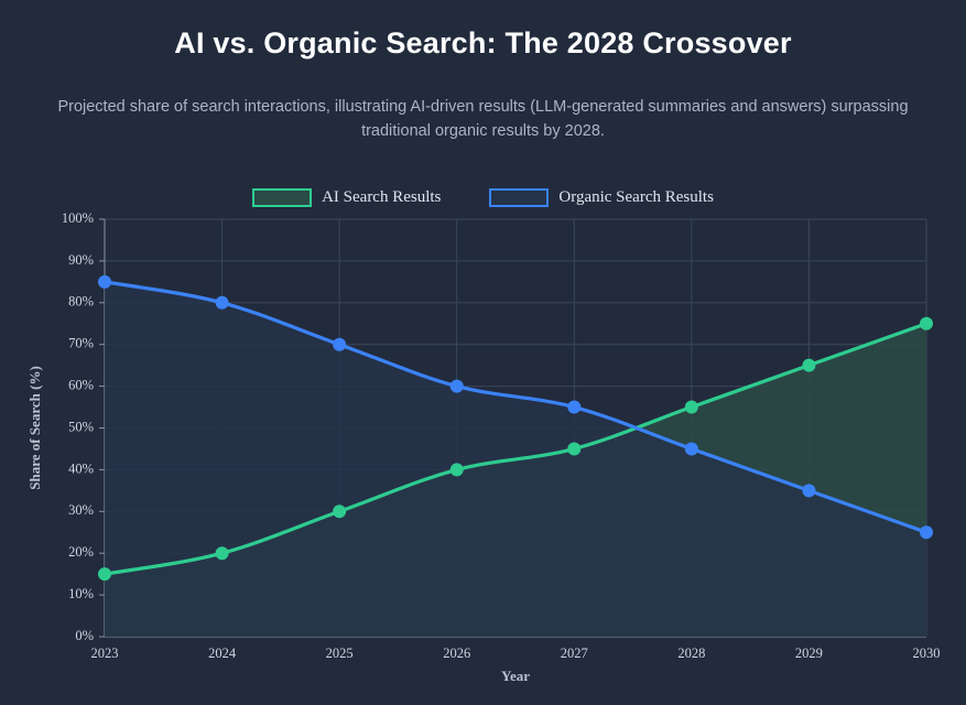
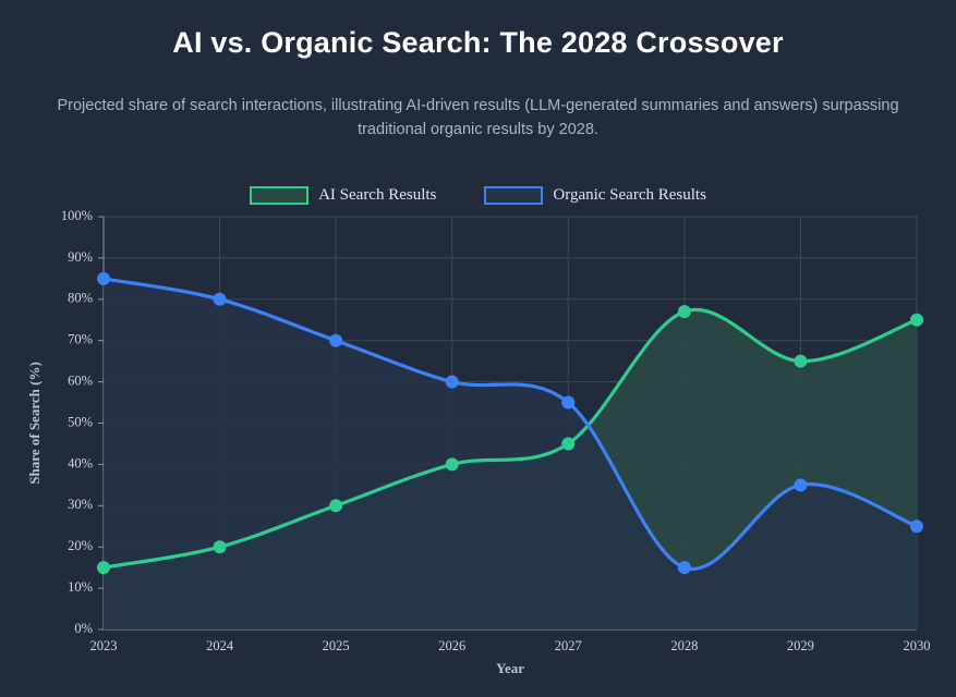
AI Search Results/2028: 55% -> 77%
Organic Search Results/2028: 45% -> 15%
